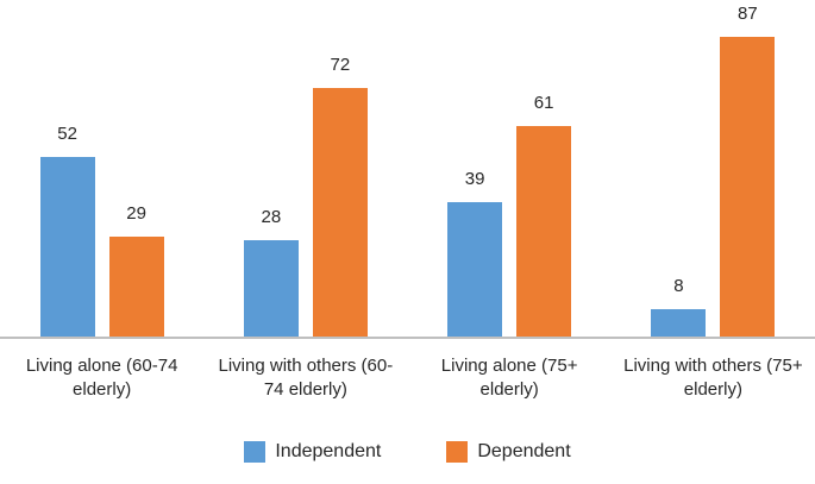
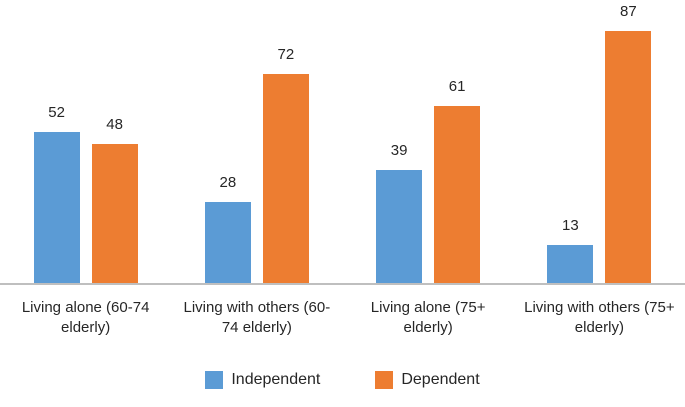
Dependent/Living alone (60-74 elderly): 29 -> 48
Independent/Living with others (75+ elderly): 8 -> 13
